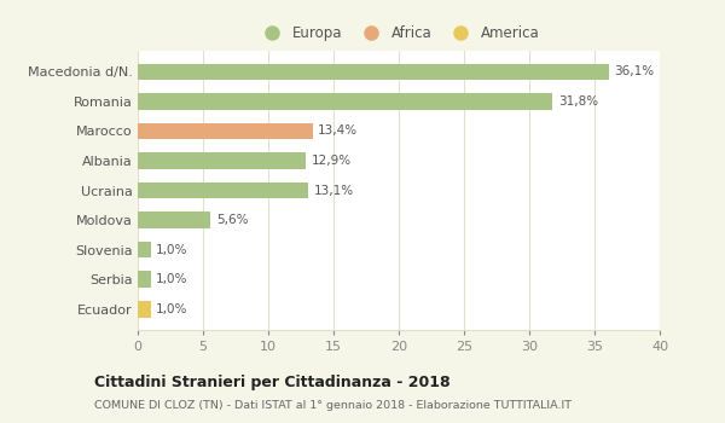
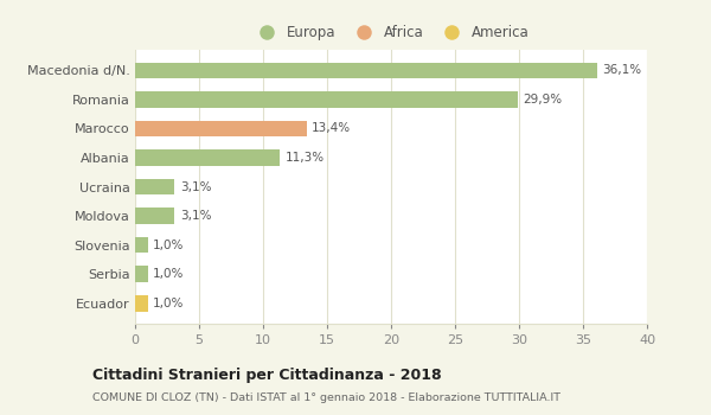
Romania: 31,8% -> 29,9%
Albania: 12,9% -> 11,3%
Ucraina: 13,1% -> 3,1%
Moldova: 5,6% -> 3,1%
